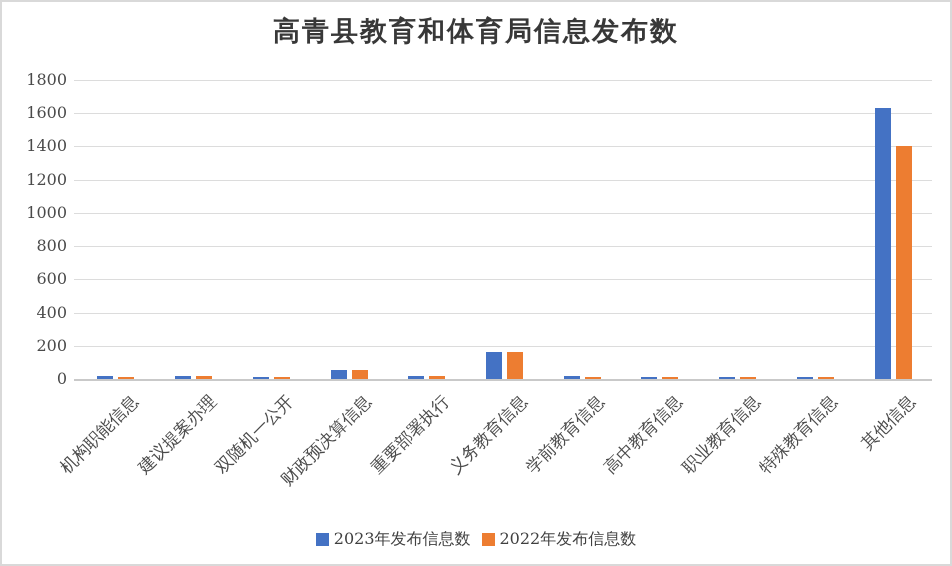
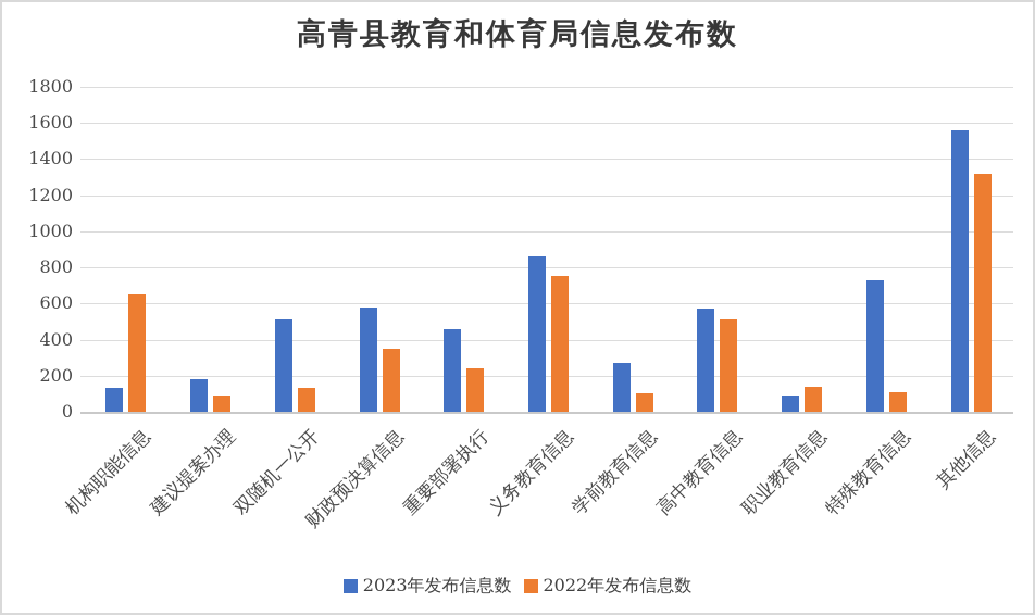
2023年发布信息数/机构职能信息: 20 -> 130
2022年发布信息数/机构职能信息: 10 -> 650
2023年发布信息数/建议提案办理: 20 -> 180
2022年发布信息数/建议提案办理: 20 -> 90
2023年发布信息数/双随机一公开: 10 -> 510
2022年发布信息数/双随机一公开: 10 -> 130
2023年发布信息数/财政预决算信息: 60 -> 580
2022年发布信息数/财政预决算信息: 50 -> 350
2023年发布信息数/重要部署执行: 20 -> 460
2022年发布信息数/重要部署执行: 20 -> 240
2023年发布信息数/义务教育信息: 160 -> 860
2022年发布信息数/义务教育信息: 160 -> 750
2023年发布信息数/学前教育信息: 20 -> 270
2022年发布信息数/学前教育信息: 10 -> 100
2023年发布信息数/高中教育信息: 10 -> 570
2022年发布信息数/高中教育信息: 10 -> 510
2023年发布信息数/职业教育信息: 10 -> 90
2022年发布信息数/职业教育信息: 10 -> 140
2023年发布信息数/特殊教育信息: 10 -> 730
2022年发布信息数/特殊教育信息: 10 -> 110
2023年发布信息数/其他信息: 1630 -> 1560
2022年发布信息数/其他信息: 1400 -> 1320
